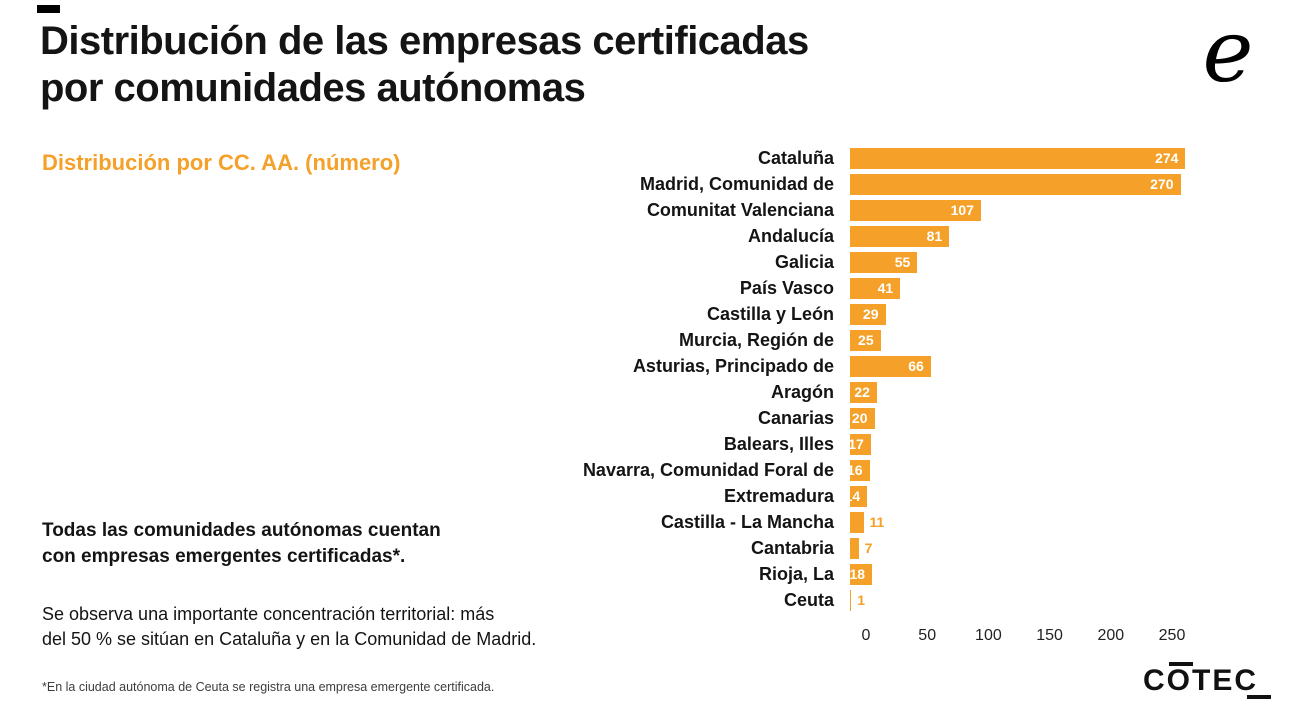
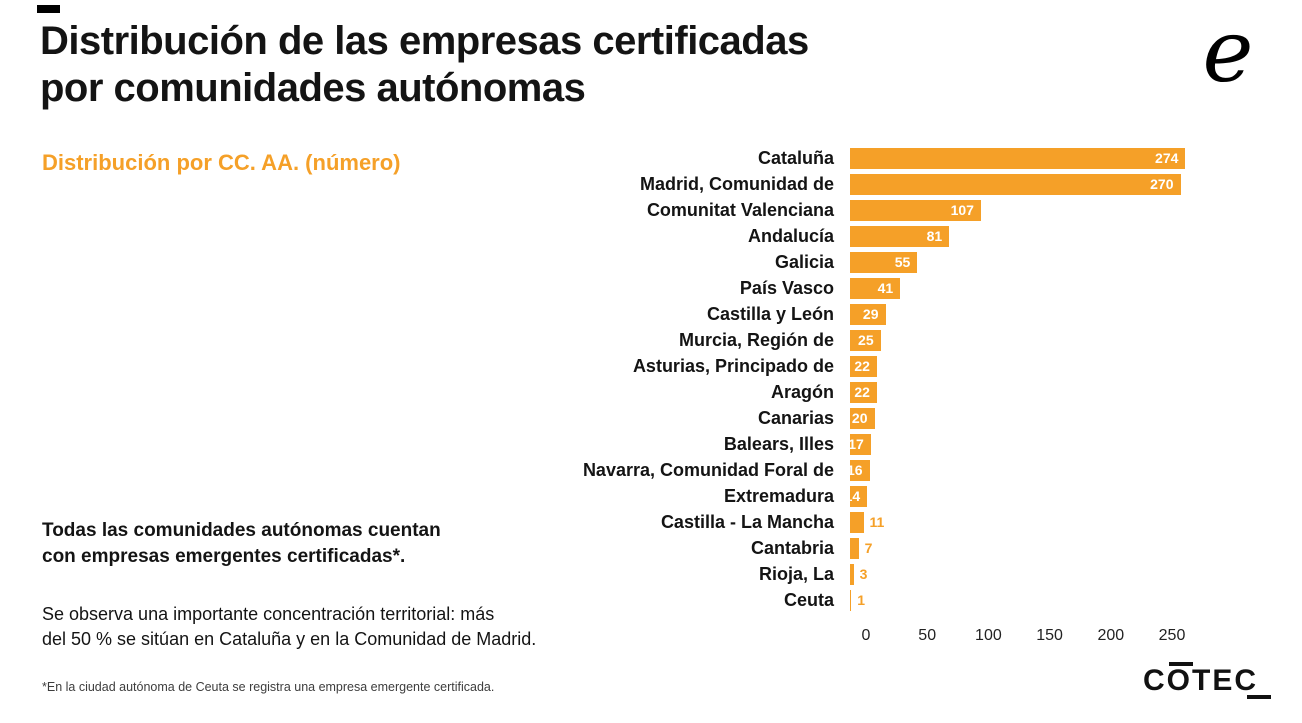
Asturias, Principado de: 66 -> 22
Rioja, La: 18 -> 3
